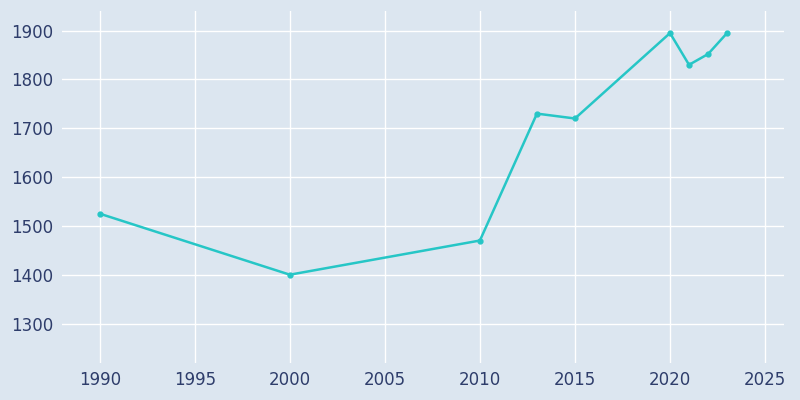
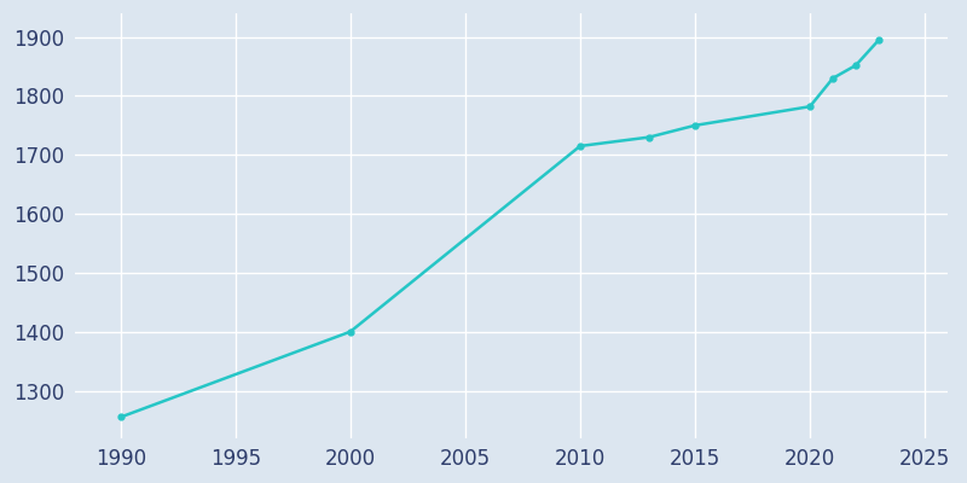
1990: 1525 -> 1255
2010: 1470 -> 1715
2015: 1720 -> 1750
2020: 1895 -> 1782
